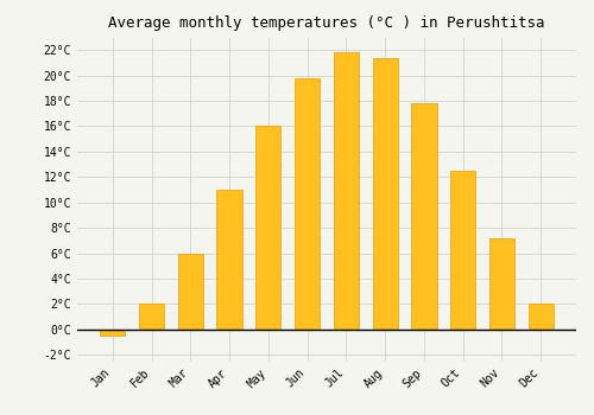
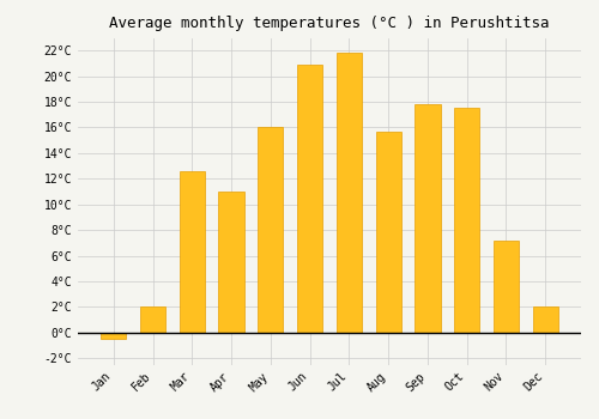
Mar: 6.0°C -> 12.6°C
Jun: 19.8°C -> 20.9°C
Aug: 21.4°C -> 15.7°C
Oct: 12.5°C -> 17.5°C
